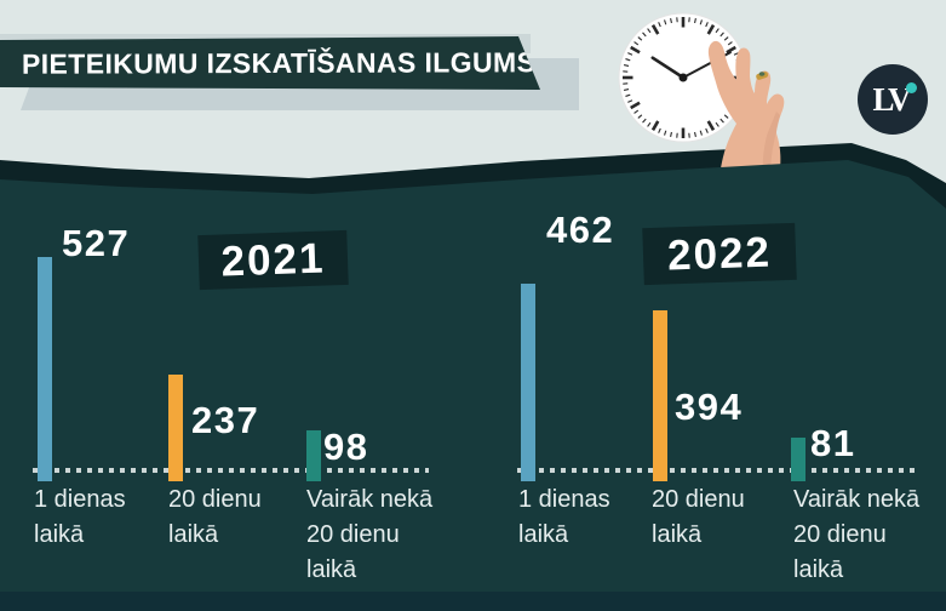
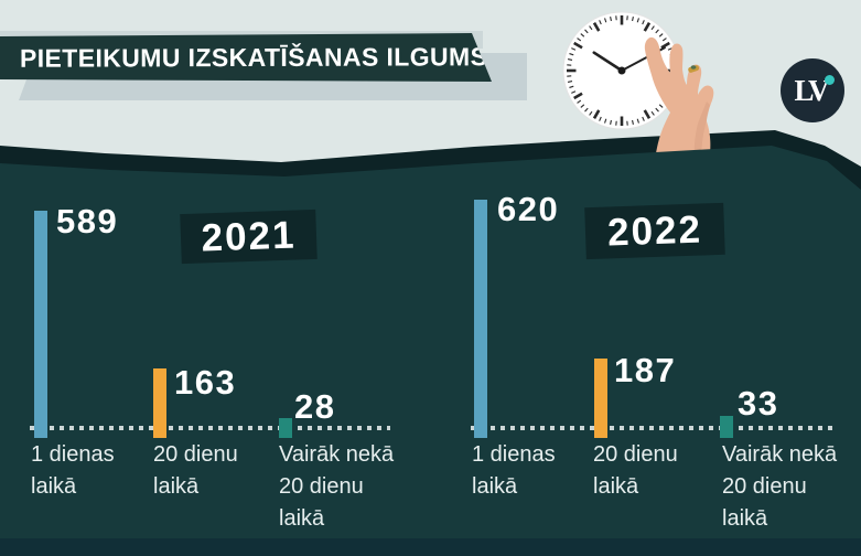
2021/1 dienas laikā: 527 -> 589
2021/20 dienu laikā: 237 -> 163
2021/Vairāk nekā 20 dienu laikā: 98 -> 28
2022/1 dienas laikā: 462 -> 620
2022/20 dienu laikā: 394 -> 187
2022/Vairāk nekā 20 dienu laikā: 81 -> 33
